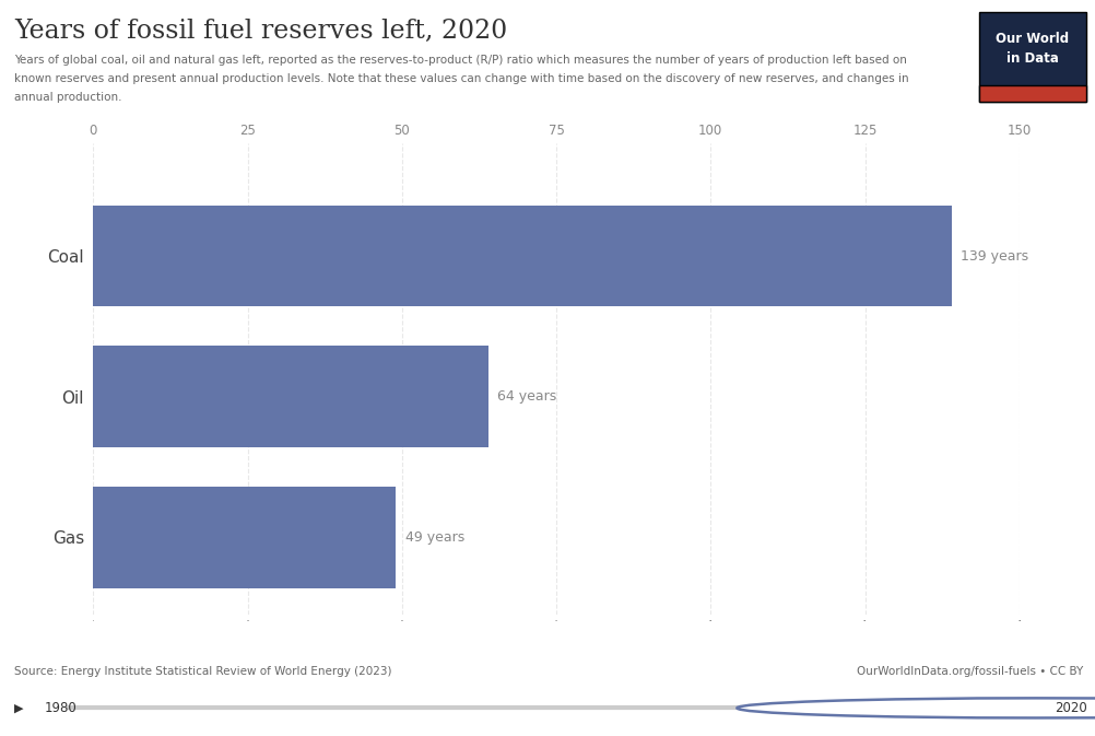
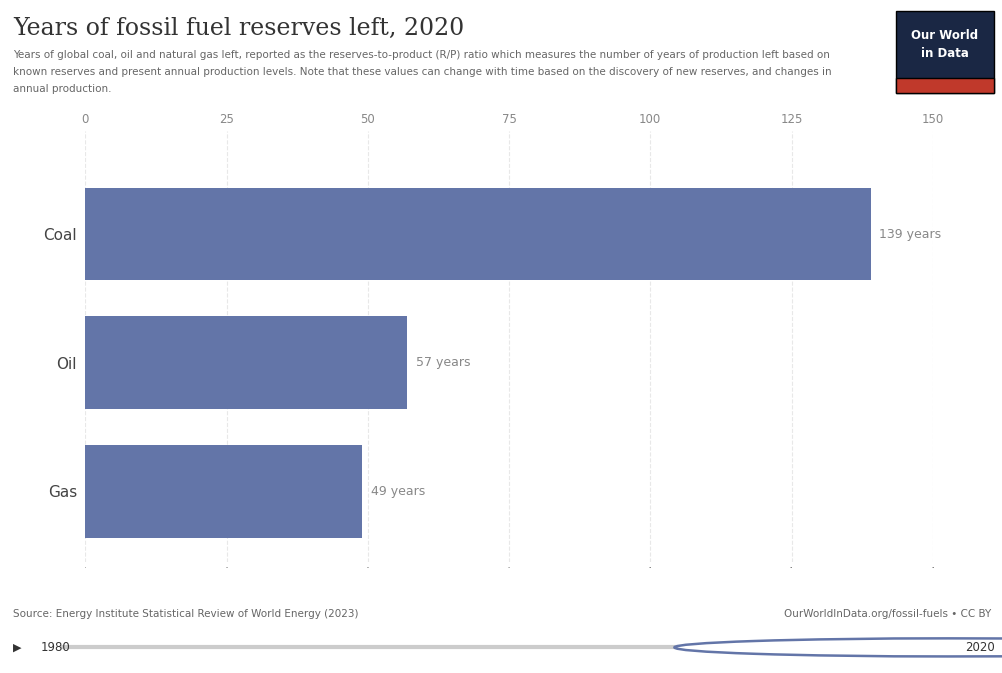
Oil: 64 -> 57
